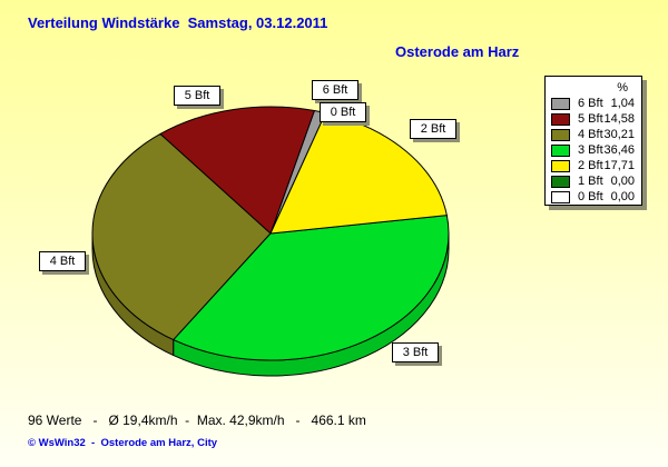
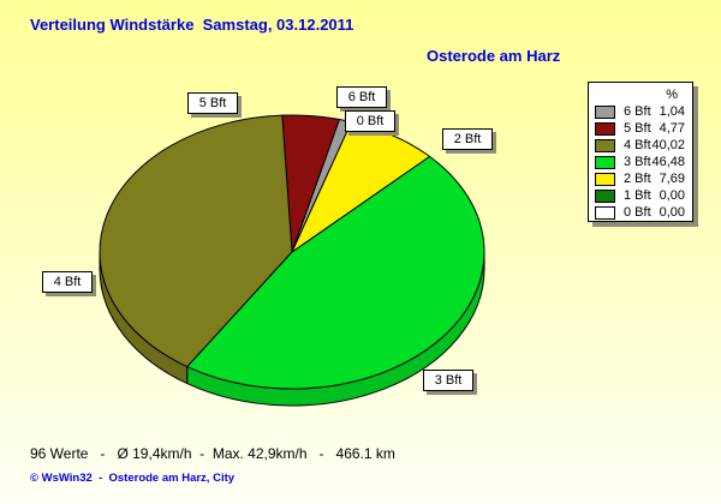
5 Bft: 14,58 -> 4,77
4 Bft: 30,21 -> 40,02
3 Bft: 36,46 -> 46,48
2 Bft: 17,71 -> 7,69
